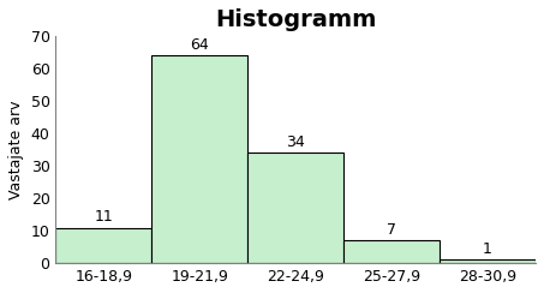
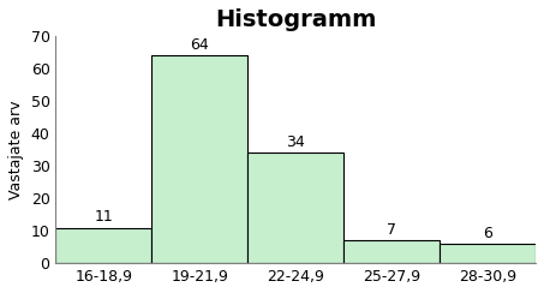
28-30,9: 1 -> 6
